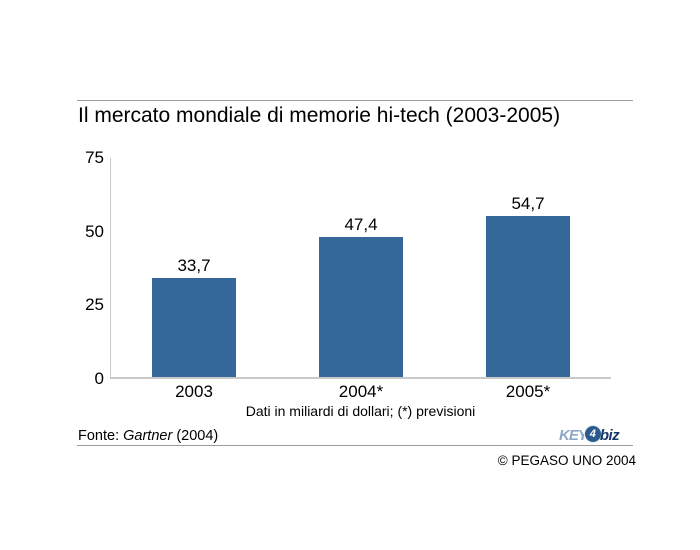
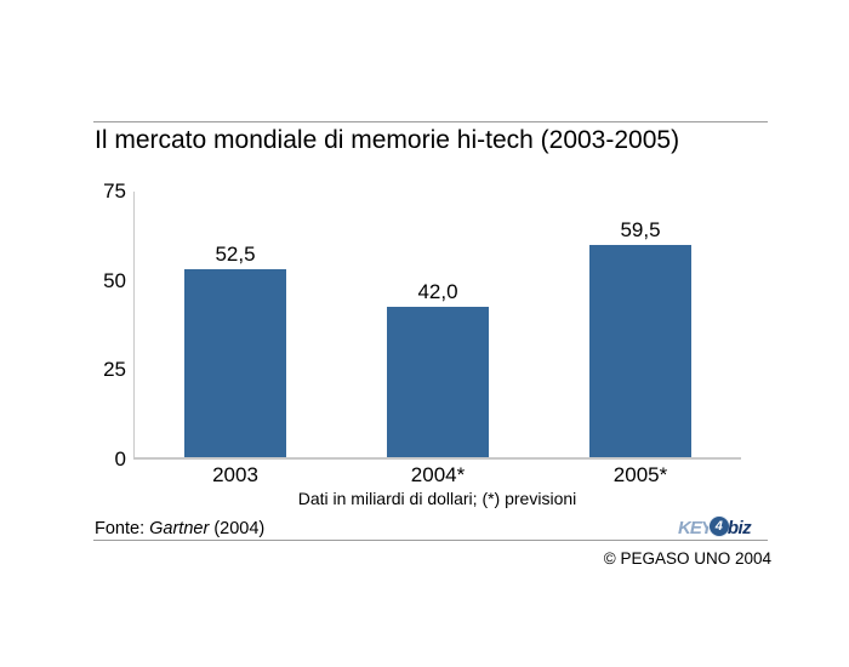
2003: 33,7 -> 52,5
2004*: 47,4 -> 42,0
2005*: 54,7 -> 59,5
